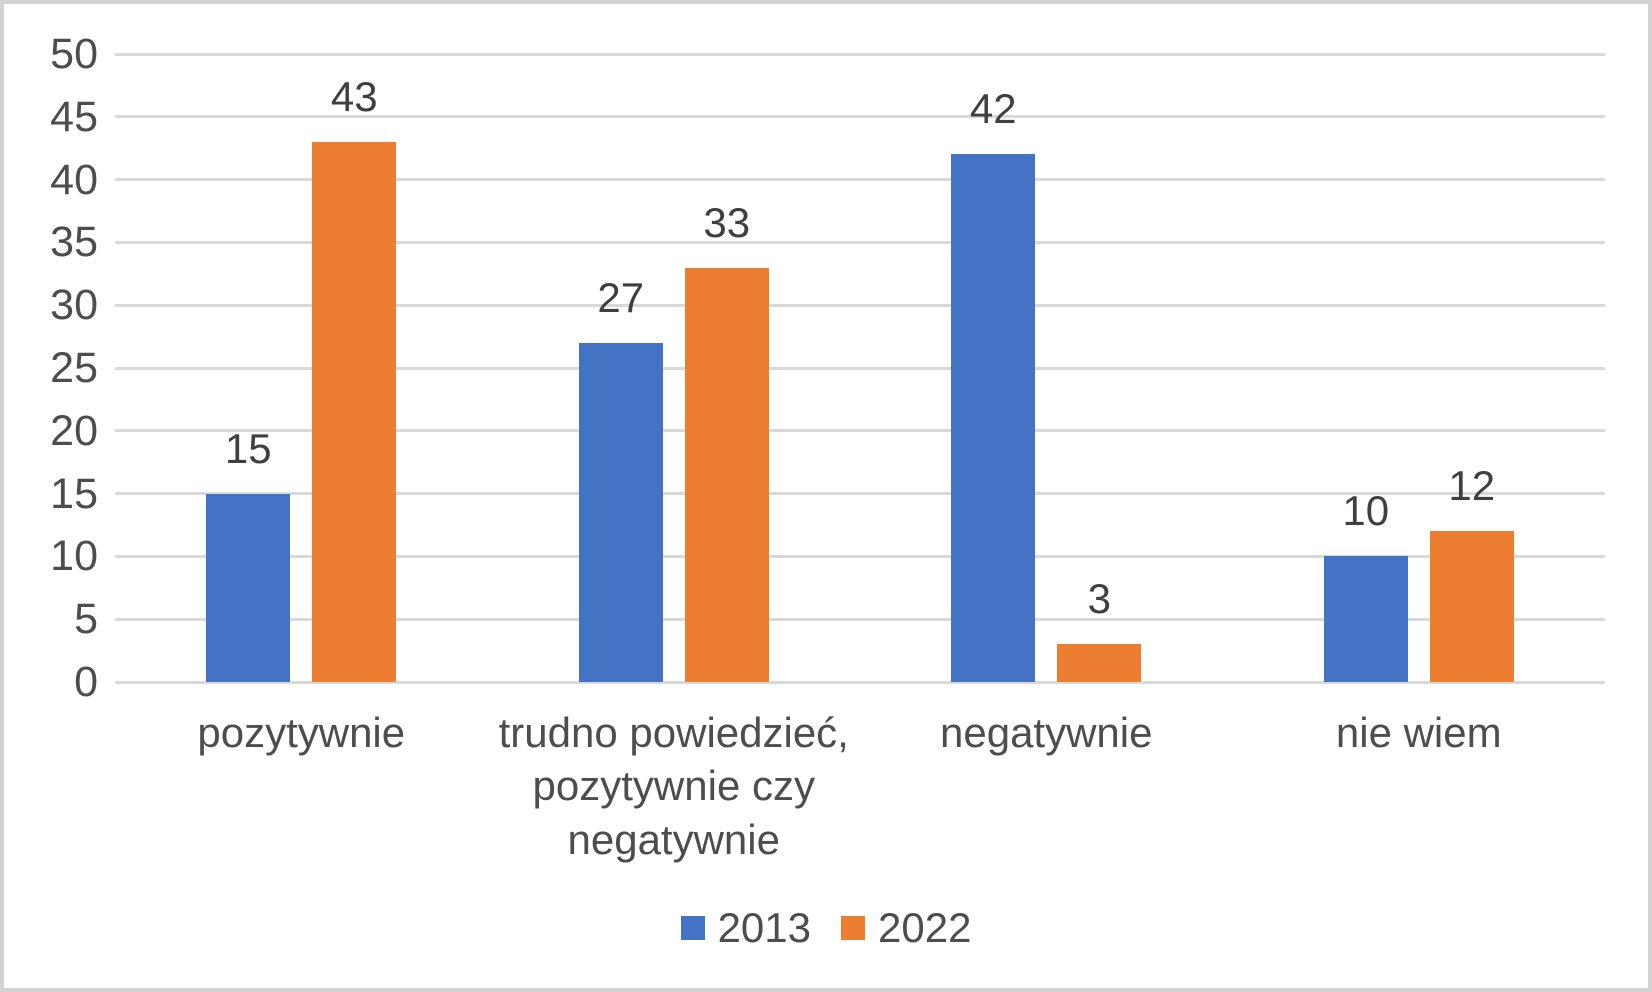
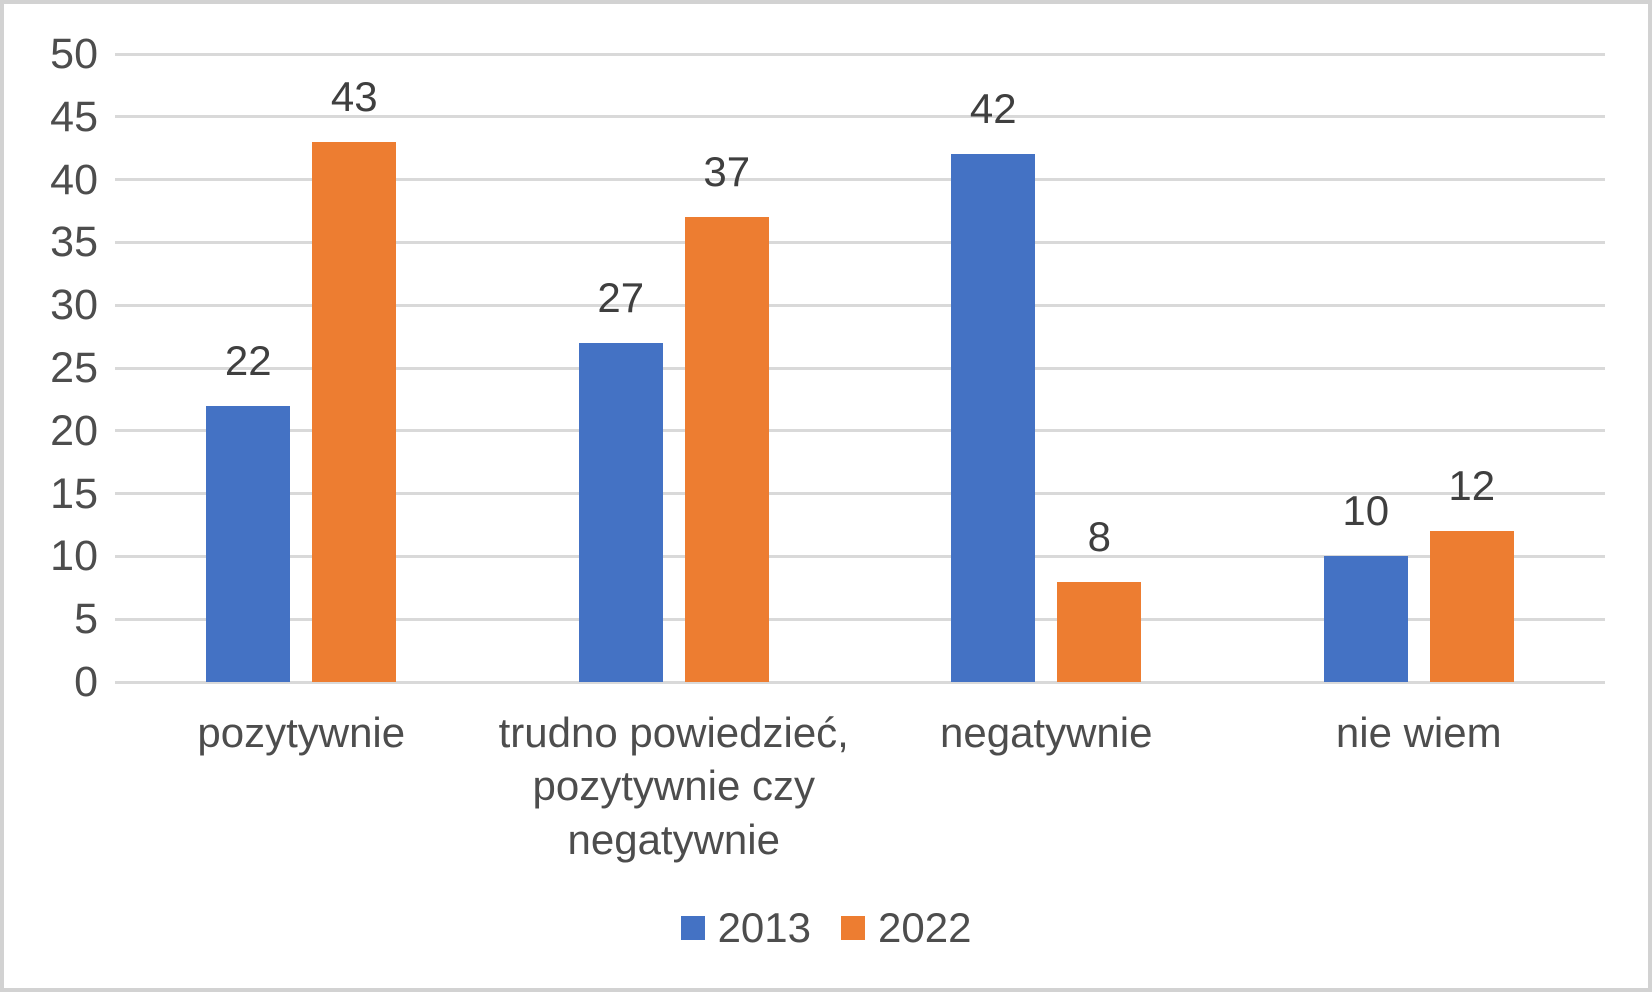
2013/pozytywnie: 15 -> 22
2022/trudno powiedzieć, pozytywnie czy negatywnie: 33 -> 37
2022/negatywnie: 3 -> 8
